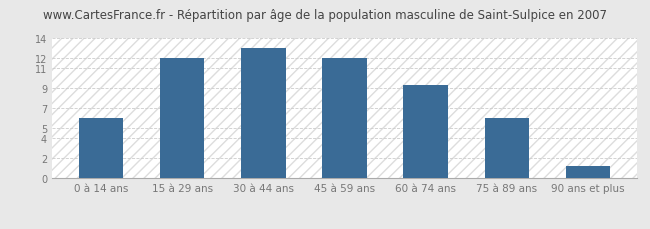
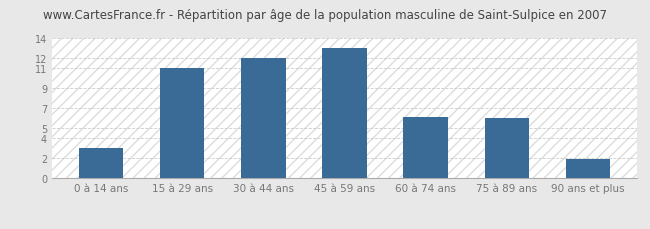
0 à 14 ans: 6.0 -> 3.0
15 à 29 ans: 12.0 -> 11.0
30 à 44 ans: 13.0 -> 12.0
45 à 59 ans: 12.0 -> 13.0
60 à 74 ans: 9.3 -> 6.1
90 ans et plus: 1.2 -> 1.9
